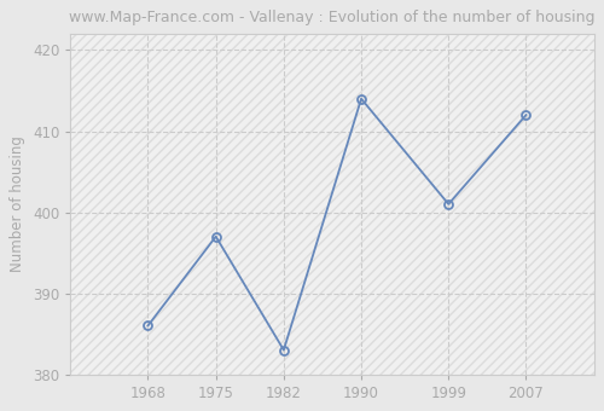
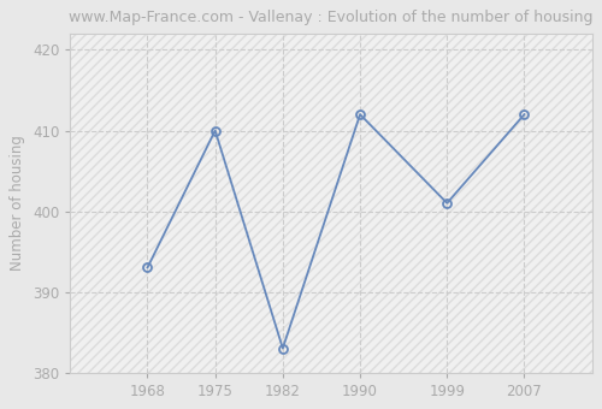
1968: 386 -> 393
1975: 397 -> 410
1990: 414 -> 412
